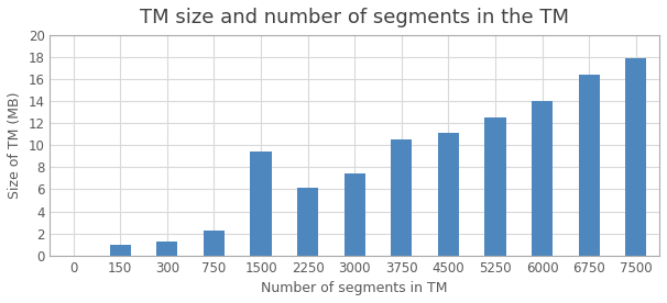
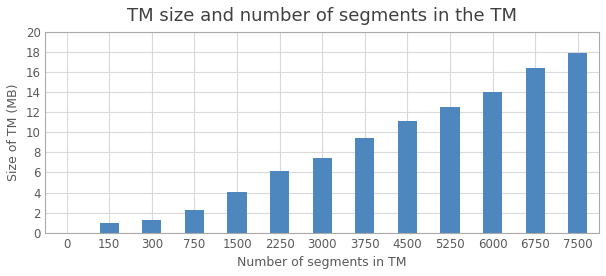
1500: 9.4 -> 4.1
3750: 10.5 -> 9.4
